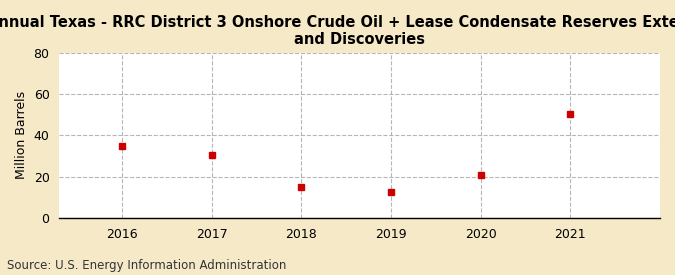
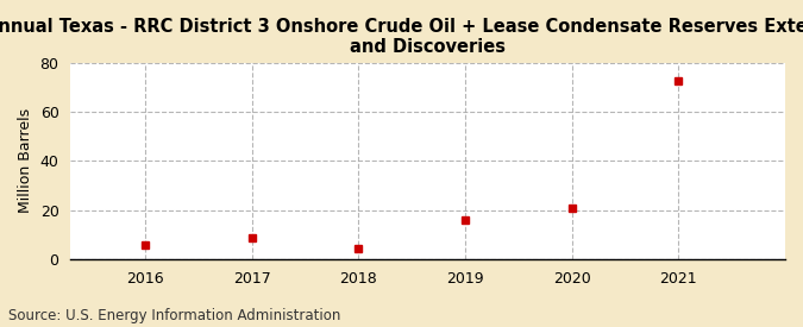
2016: 35.0 -> 6.0
2017: 30.5 -> 8.5
2018: 15.0 -> 4.5
2019: 12.5 -> 16.0
2021: 50.5 -> 72.5
